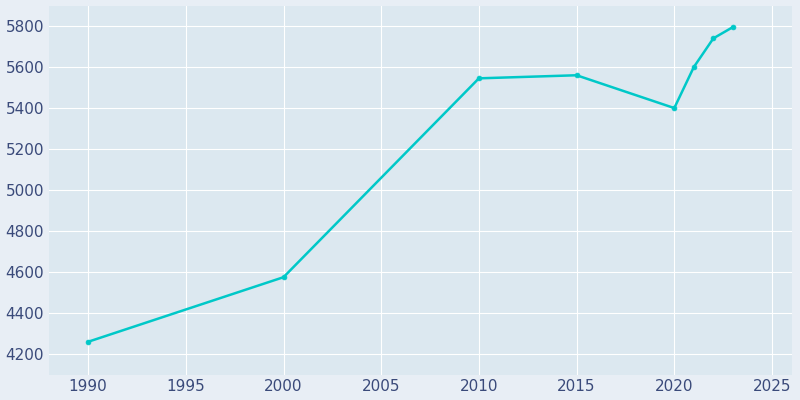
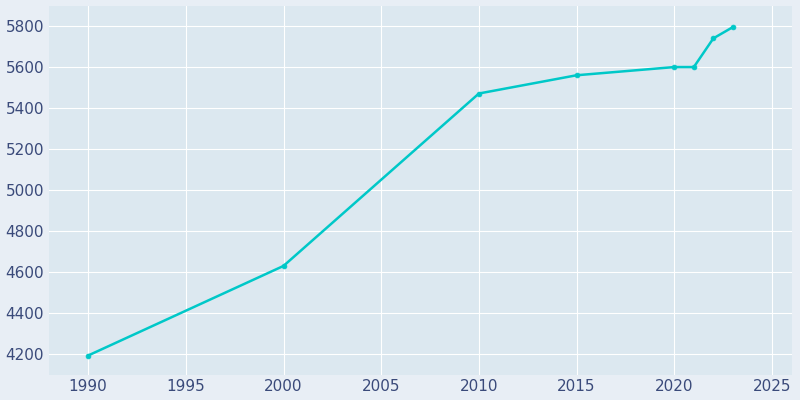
1990: 4260 -> 4193
2000: 4575 -> 4630
2010: 5545 -> 5471
2020: 5400 -> 5600
